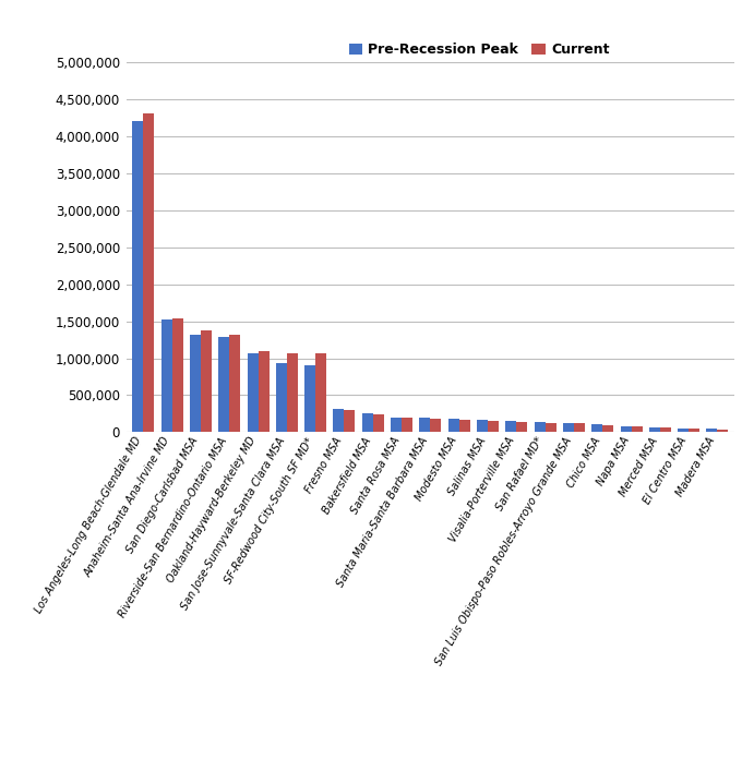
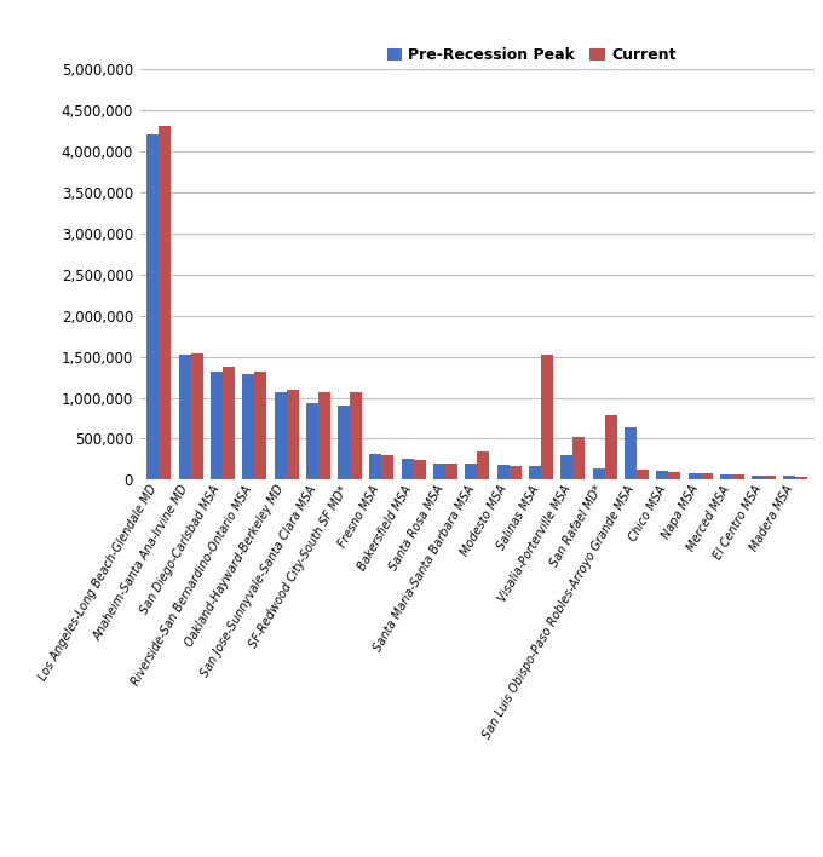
Current/Santa Maria-Santa Barbara MSA: 180,000 -> 340,000
Current/Salinas MSA: 160,000 -> 1,520,000
Pre-Recession Peak/Visalia-Porterville MSA: 150,000 -> 300,000
Current/Visalia-Porterville MSA: 140,000 -> 520,000
Current/San Rafael MD*: 130,000 -> 780,000
Pre-Recession Peak/San Luis Obispo-Paso Robles-Arroyo Grande MSA: 120,000 -> 640,000
